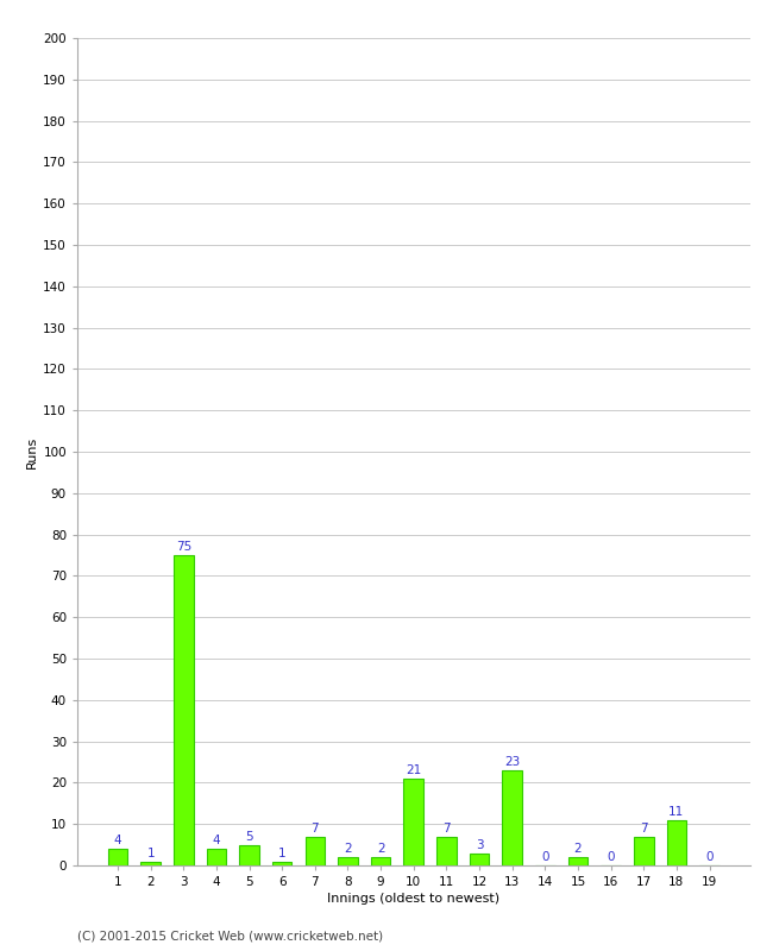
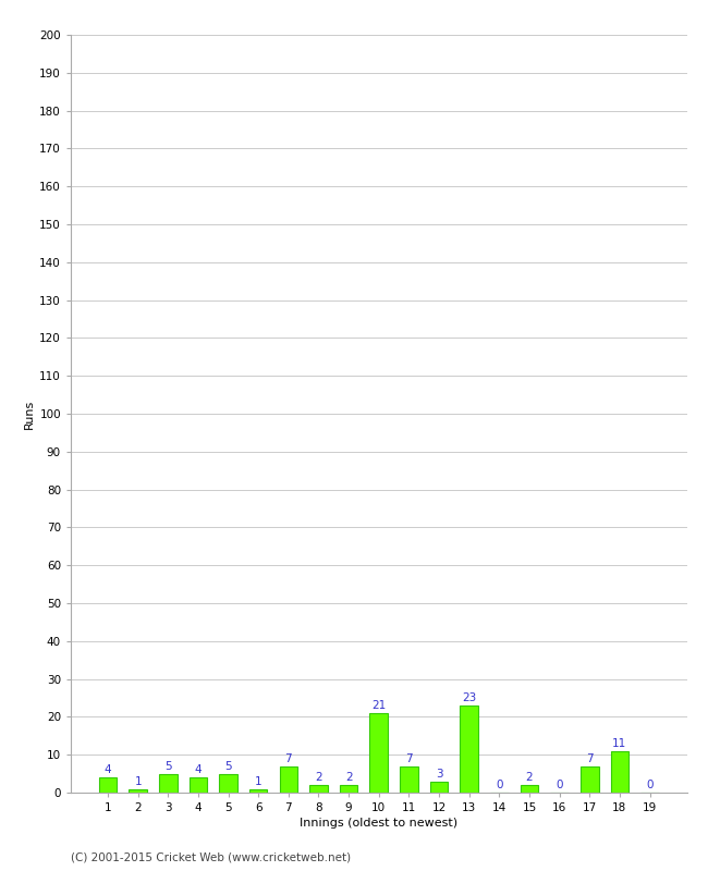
3: 75 -> 5
